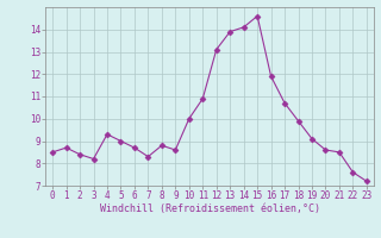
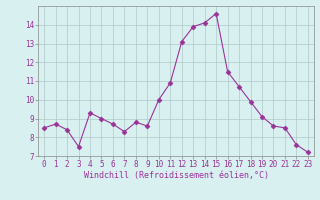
3: 8.2 -> 7.5
16: 11.9 -> 11.5
